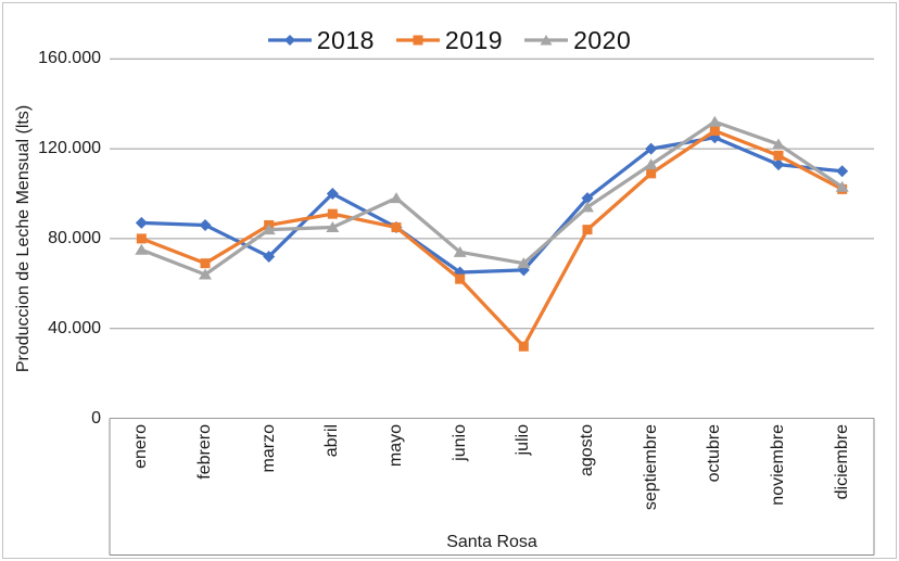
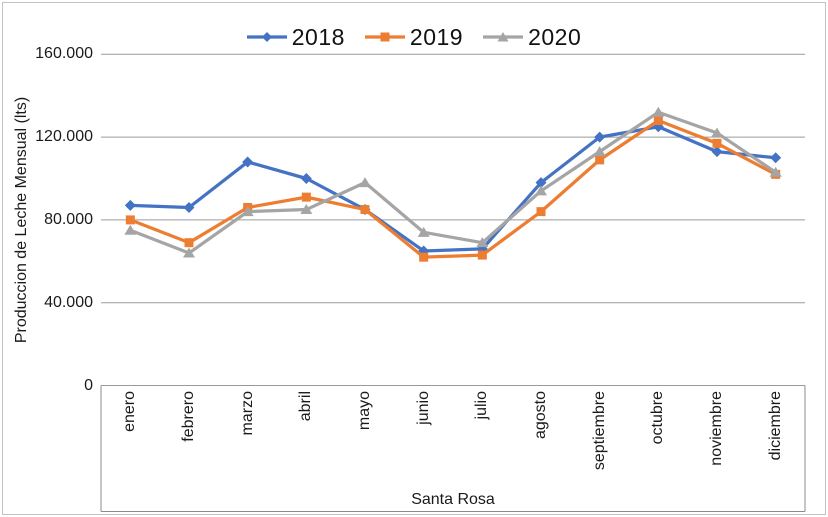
2018/marzo: 72000 -> 108000
2019/julio: 32000 -> 63000
